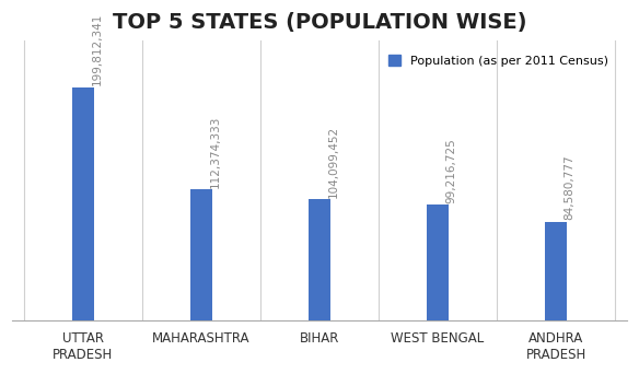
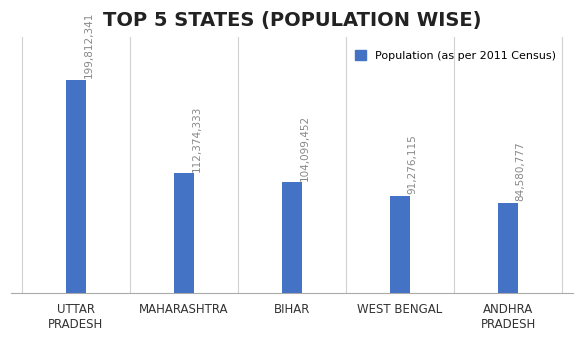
WEST BENGAL: 99,216,725 -> 91,276,115
